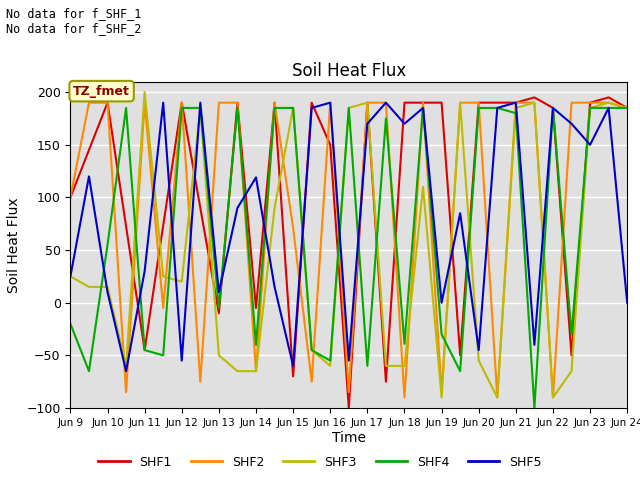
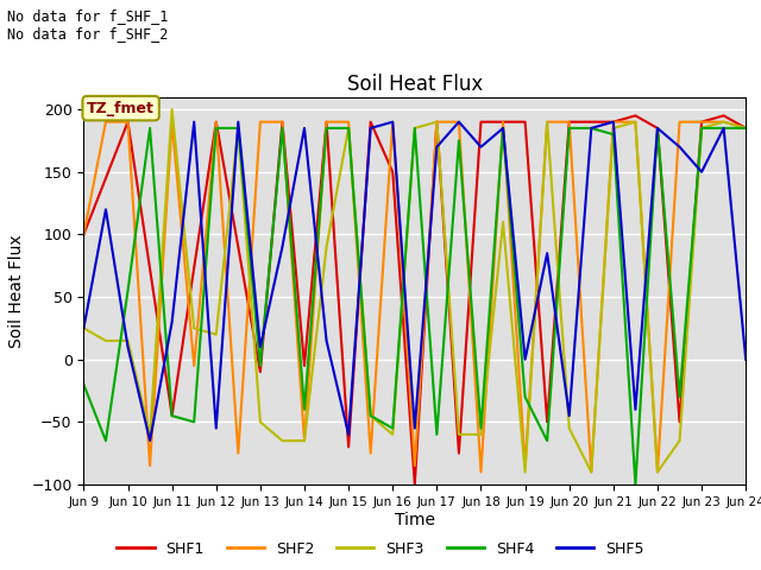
SHF5/Jun 14: 119 -> 185
SHF2/Jun 15: 71 -> 190
SHF4/Jun 18: -39 -> -55
